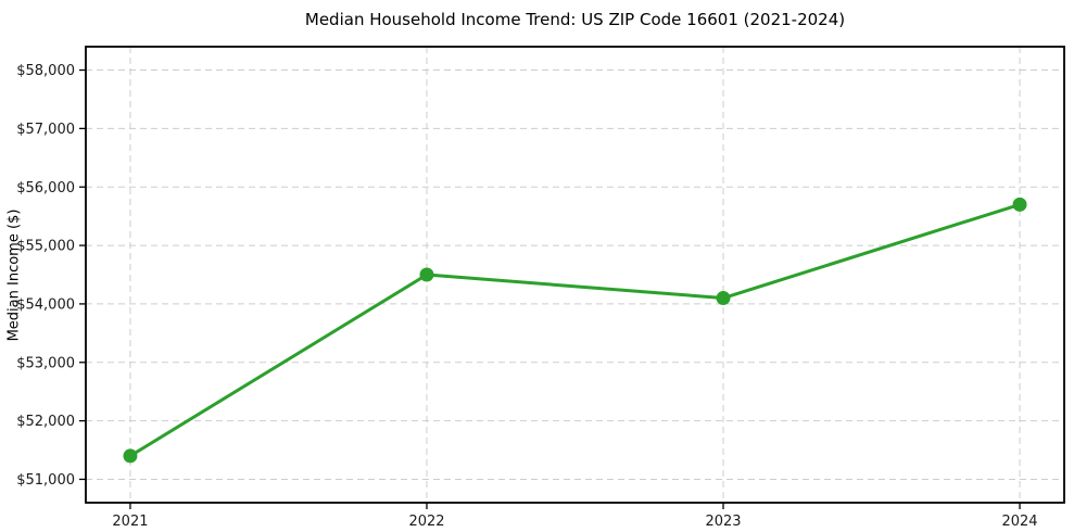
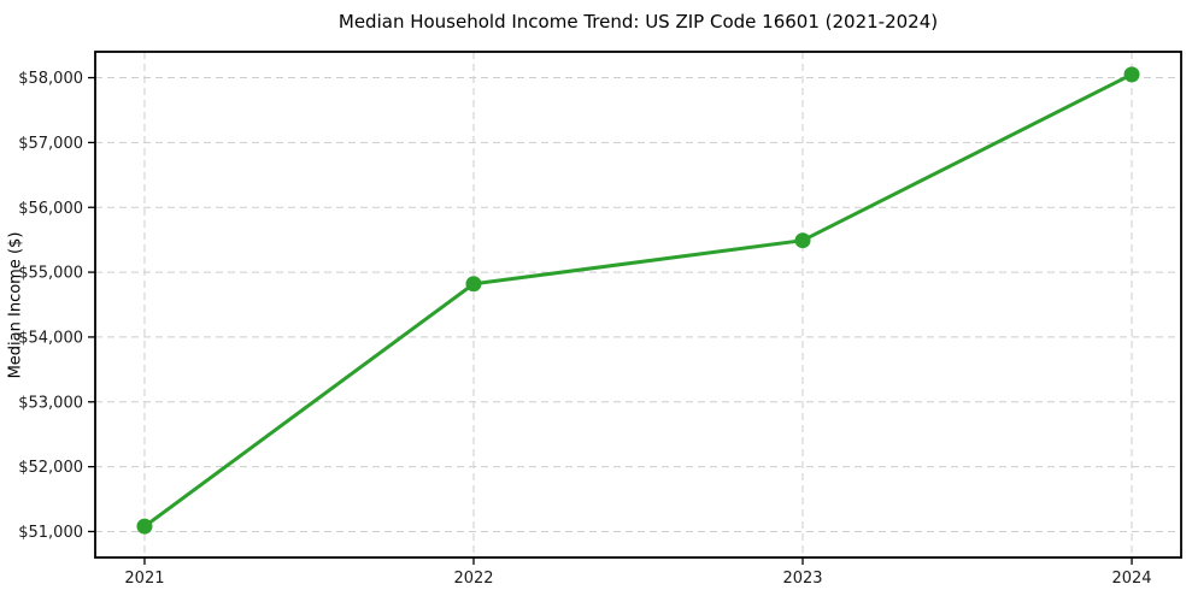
2021: $51400 -> $51100
2022: $54500 -> $54800
2023: $54100 -> $55500
2024: $55700 -> $58000
